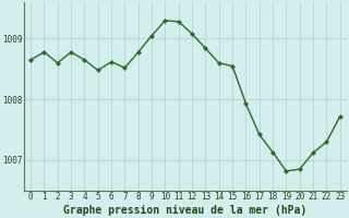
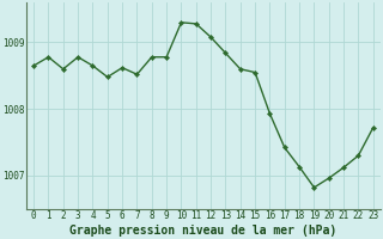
9: 1009.05 -> 1008.78
20: 1006.85 -> 1006.96
